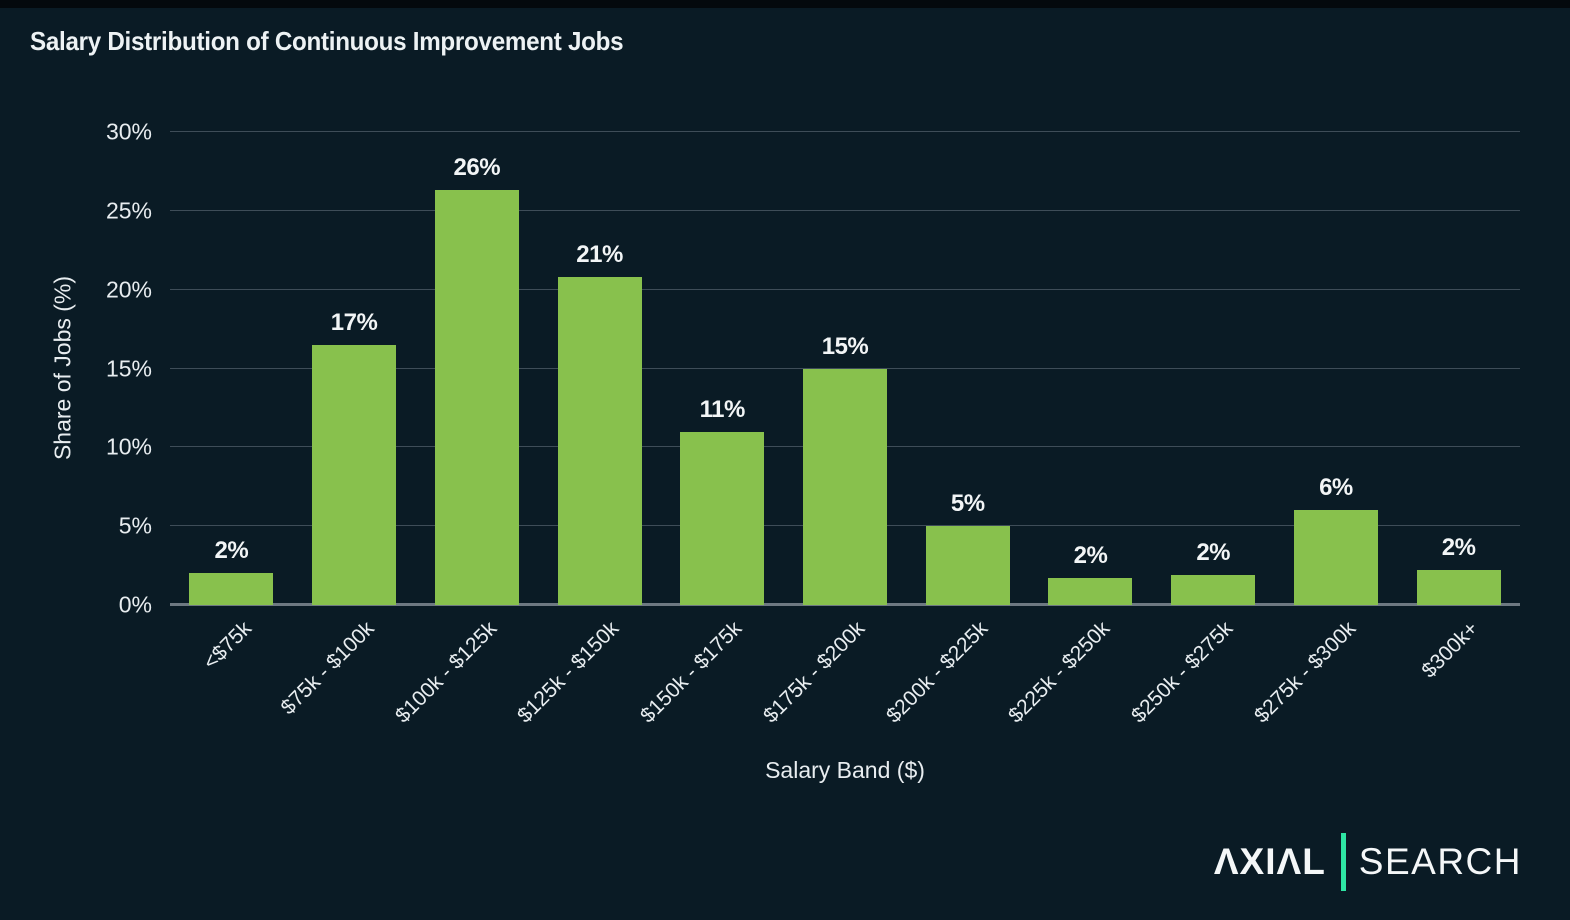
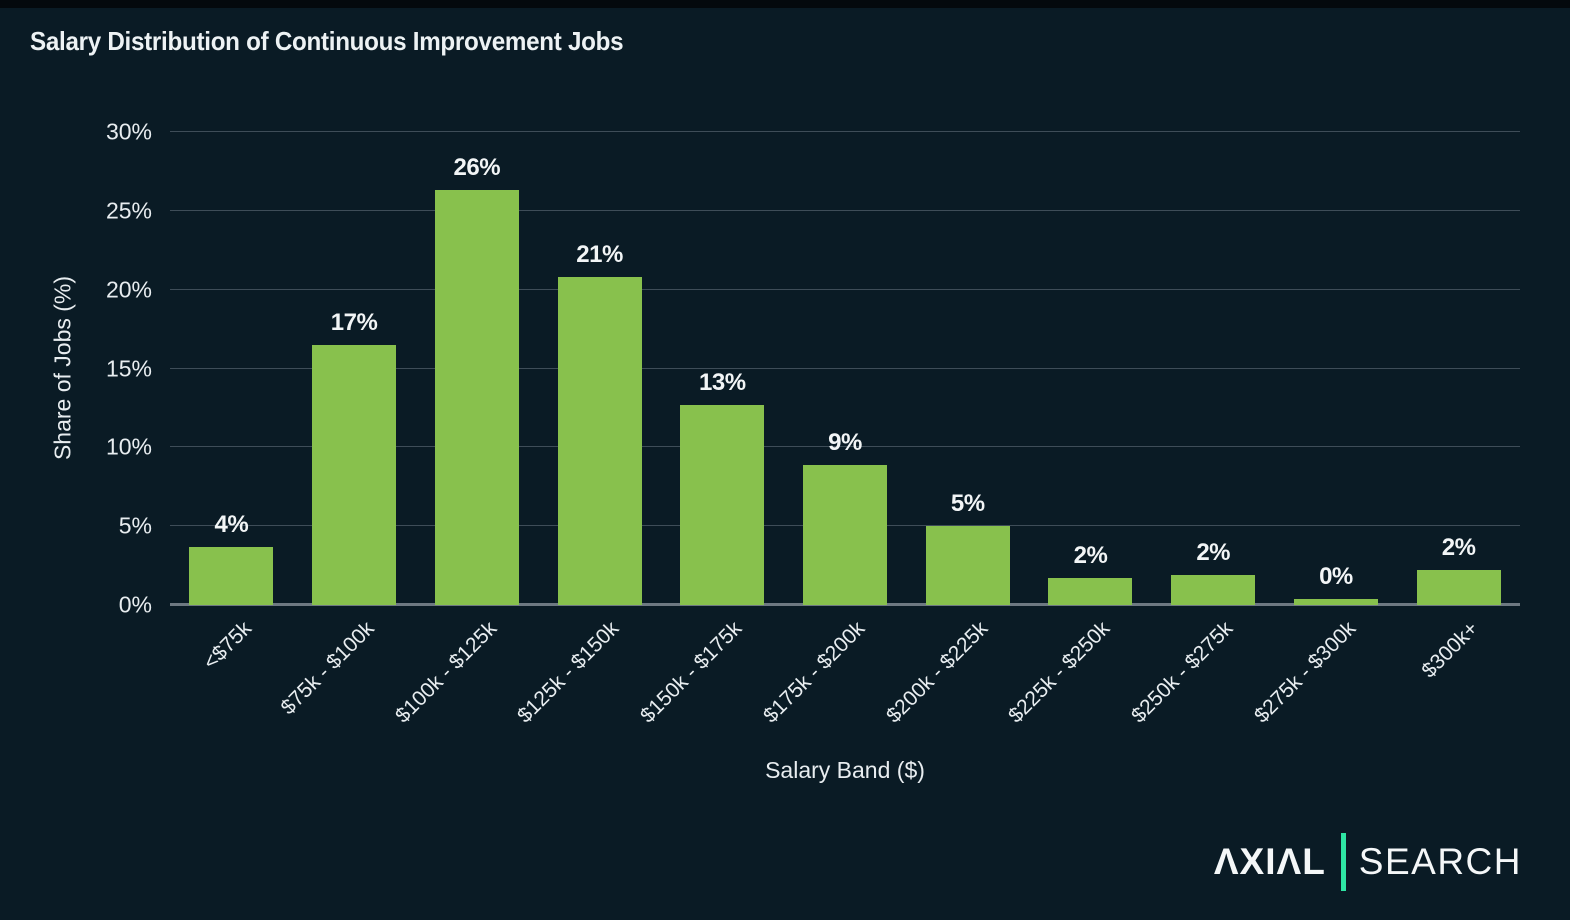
<$75k: 2% -> 4%
$150k - $175k: 11% -> 13%
$175k - $200k: 15% -> 9%
$275k - $300k: 6% -> 0%
